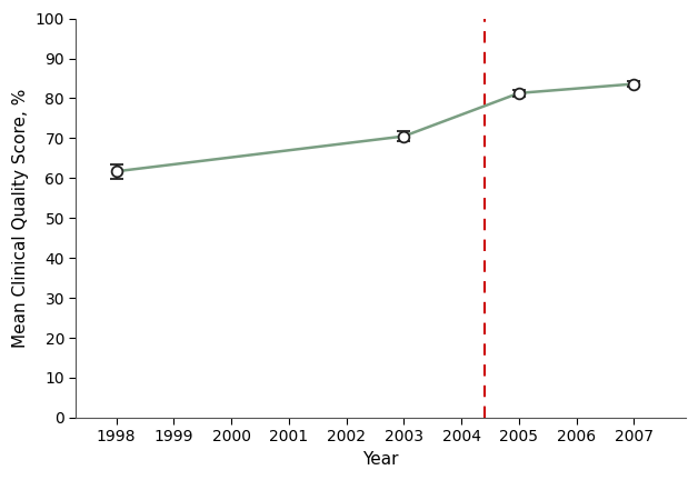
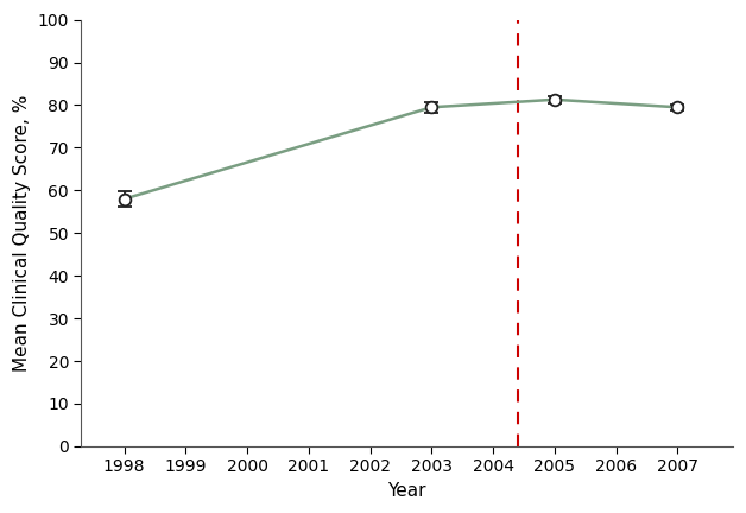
1998: 61.7 -> 58.0
2003: 70.5 -> 79.5
2007: 83.6 -> 79.5
